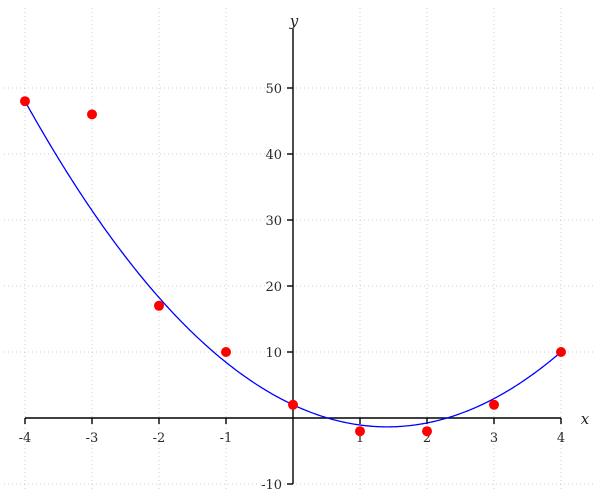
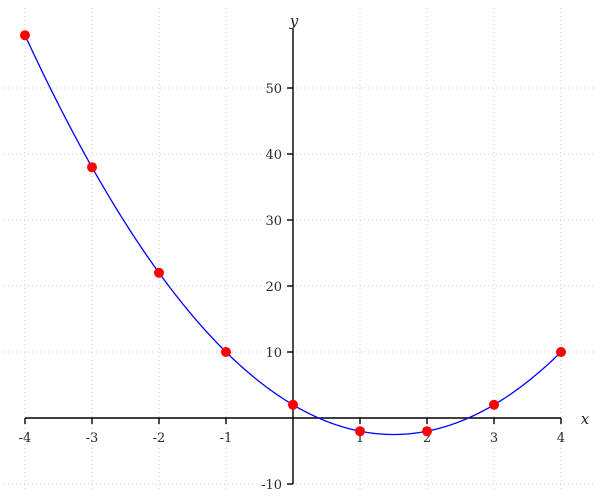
-4: 48 -> 58
-3: 46 -> 38
-2: 17 -> 22
